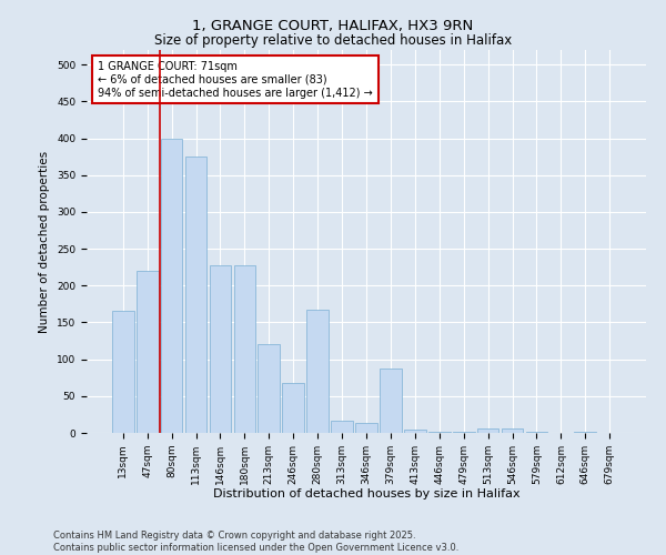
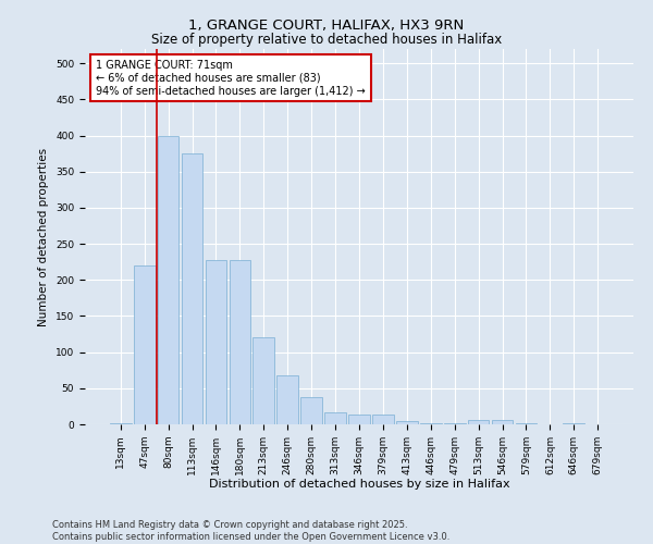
13sqm: 166 -> 2
280sqm: 168 -> 38
379sqm: 88 -> 13
